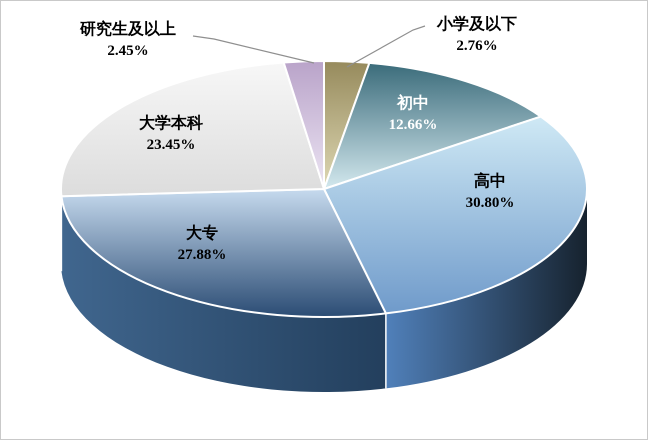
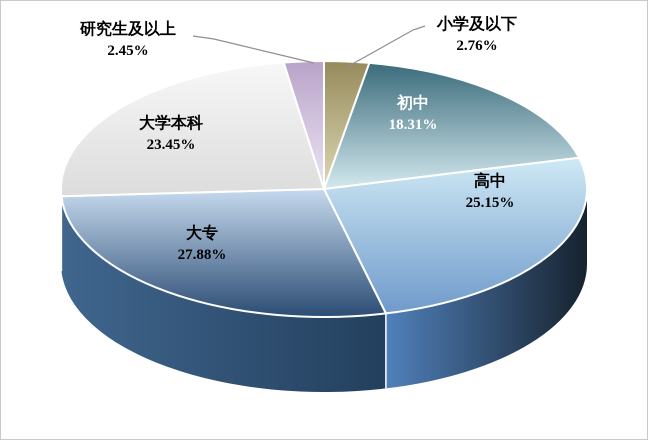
初中: 12.66% -> 18.31%
高中: 30.80% -> 25.15%
